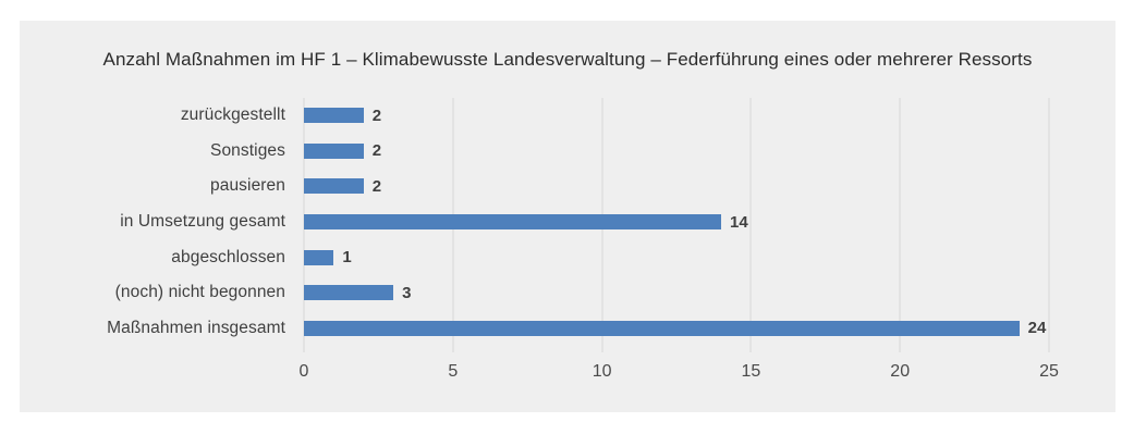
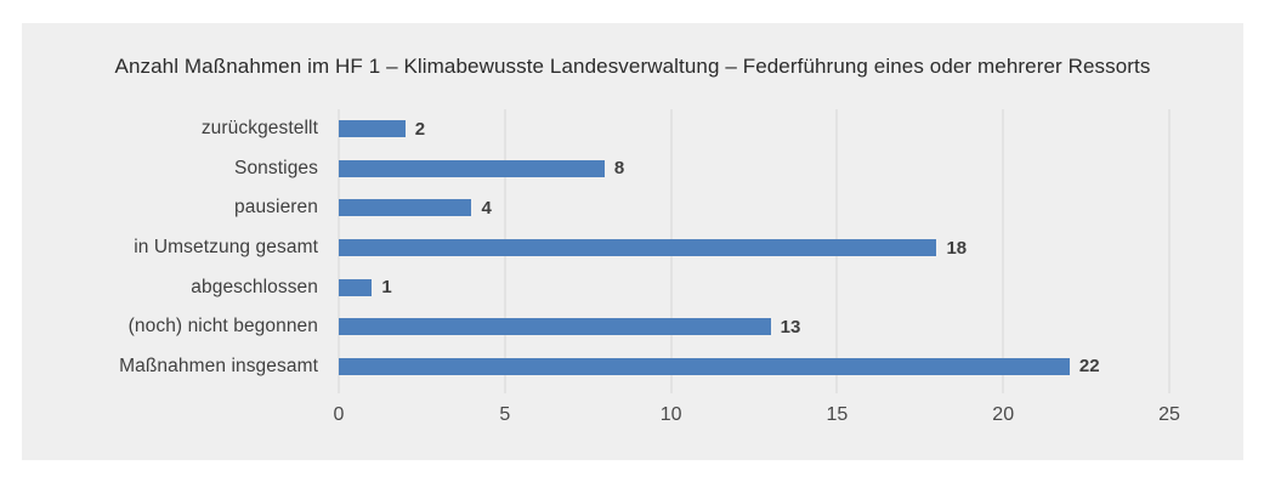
Sonstiges: 2 -> 8
pausieren: 2 -> 4
in Umsetzung gesamt: 14 -> 18
(noch) nicht begonnen: 3 -> 13
Maßnahmen insgesamt: 24 -> 22
